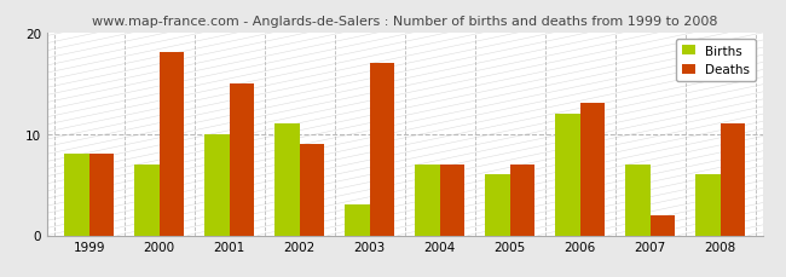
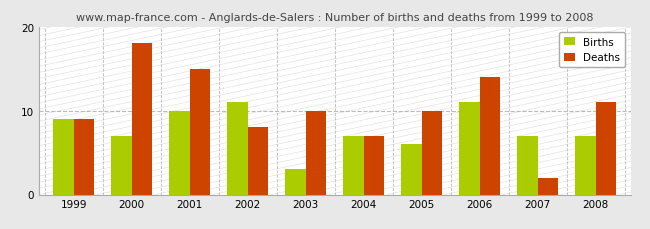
Births/1999: 8 -> 9
Deaths/1999: 8 -> 9
Deaths/2002: 9 -> 8
Deaths/2003: 17 -> 10
Deaths/2005: 7 -> 10
Births/2006: 12 -> 11
Deaths/2006: 13 -> 14
Births/2008: 6 -> 7
